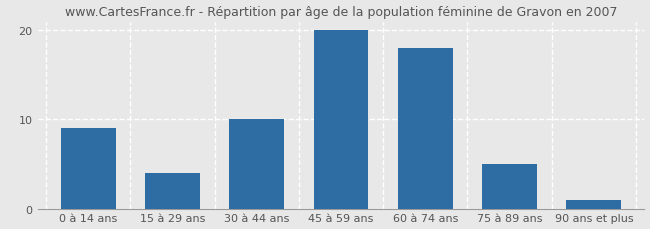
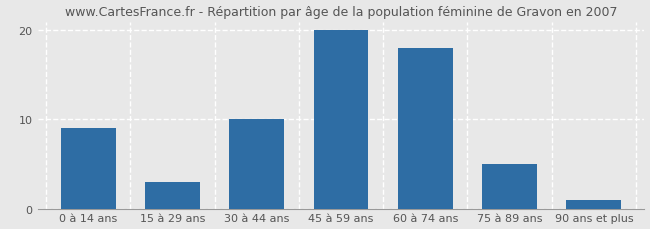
15 à 29 ans: 4 -> 3
